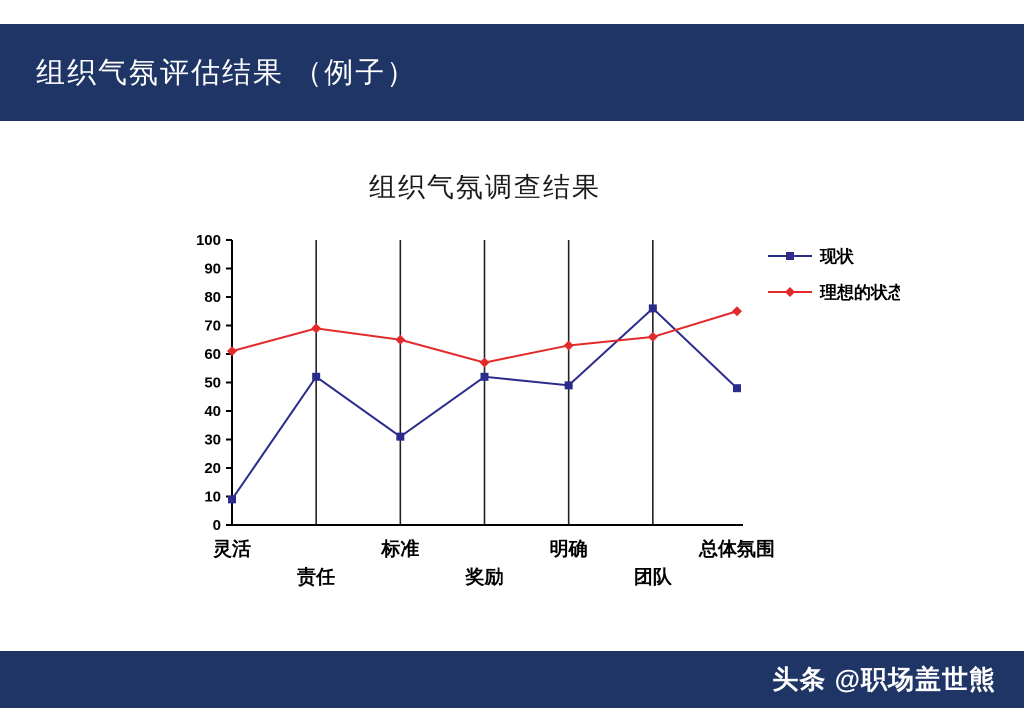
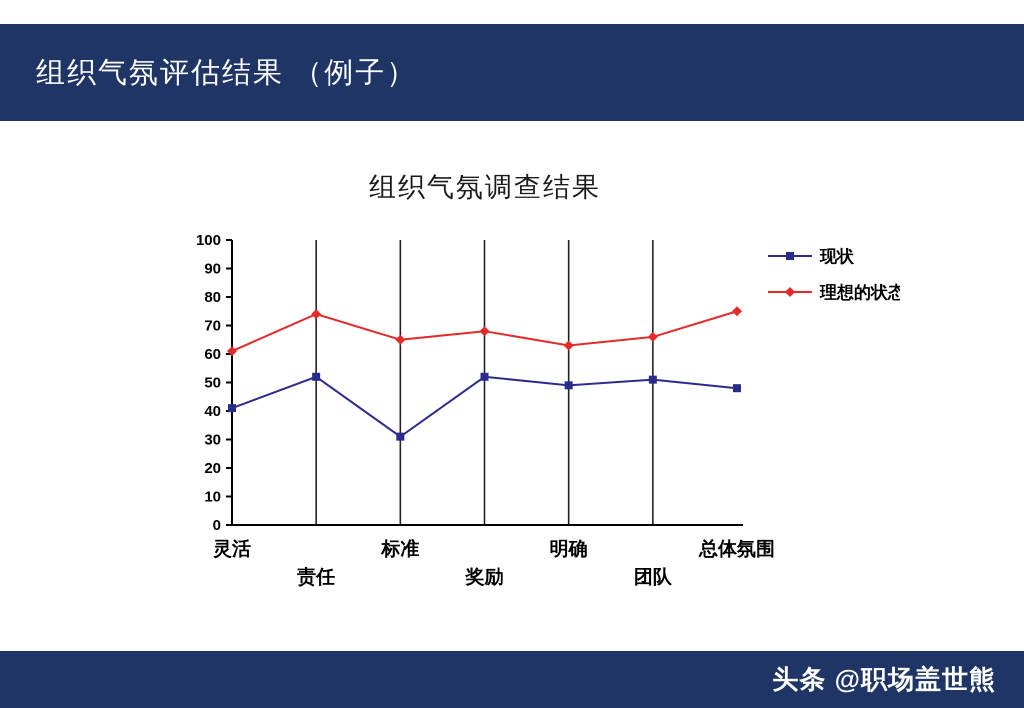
现状/灵活: 9 -> 41
理想的状态/责任: 69 -> 74
理想的状态/奖励: 57 -> 68
现状/团队: 76 -> 51
